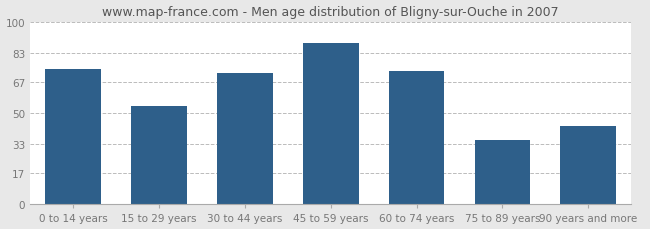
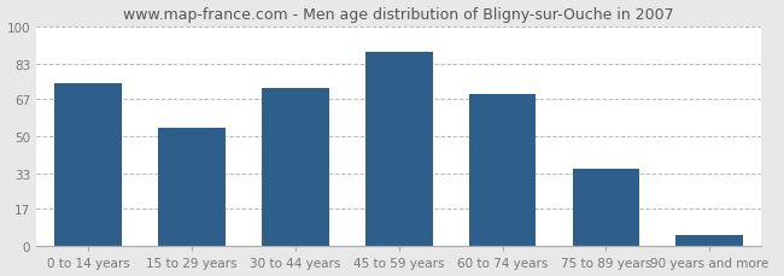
60 to 74 years: 73 -> 69
90 years and more: 43 -> 5
